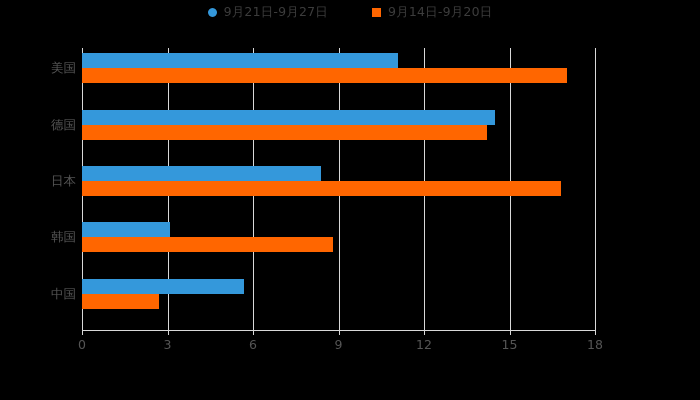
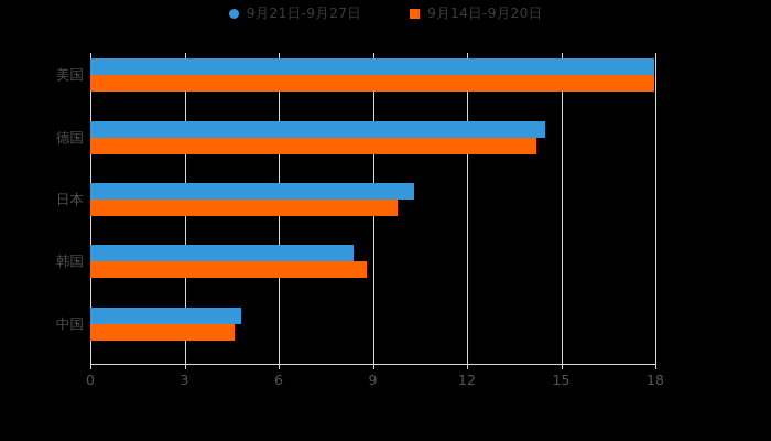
9月21日-9月27日/美国: 11.1 -> 17.9
9月14日-9月20日/美国: 17.0 -> 17.9
9月21日-9月27日/日本: 8.4 -> 10.3
9月14日-9月20日/日本: 16.8 -> 9.8
9月21日-9月27日/韩国: 3.1 -> 8.4
9月21日-9月27日/中国: 5.7 -> 4.8
9月14日-9月20日/中国: 2.7 -> 4.6
